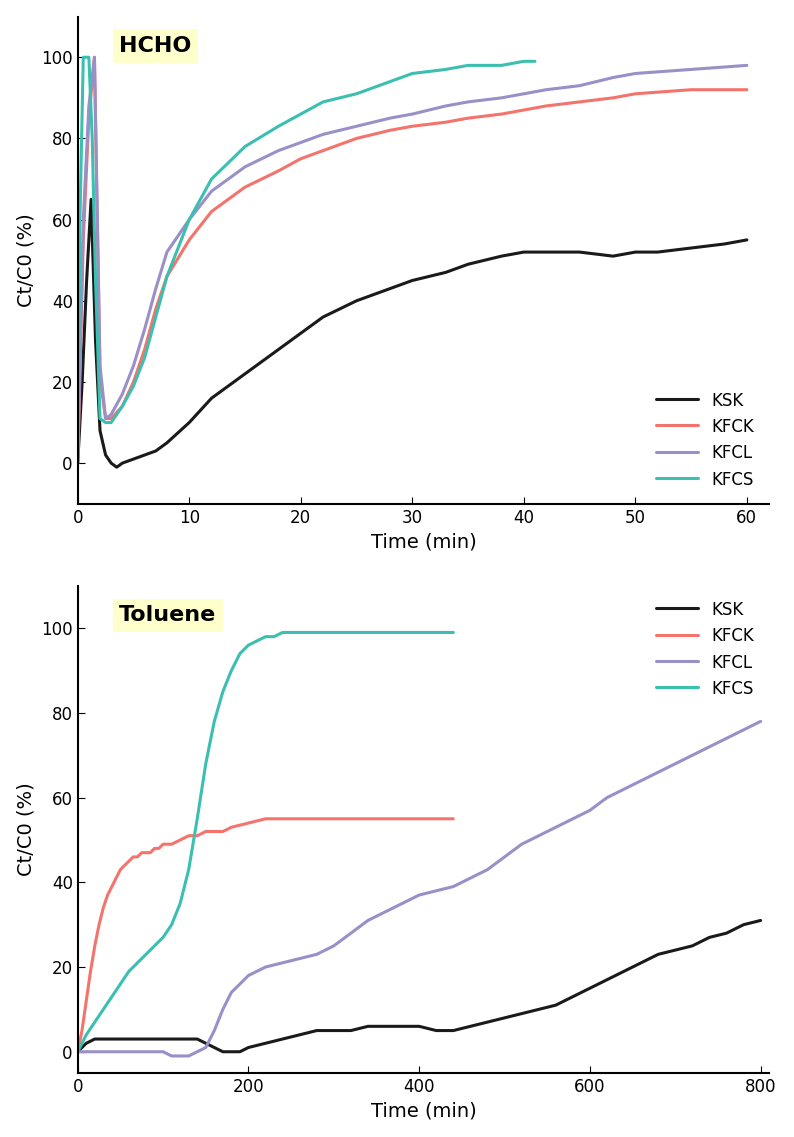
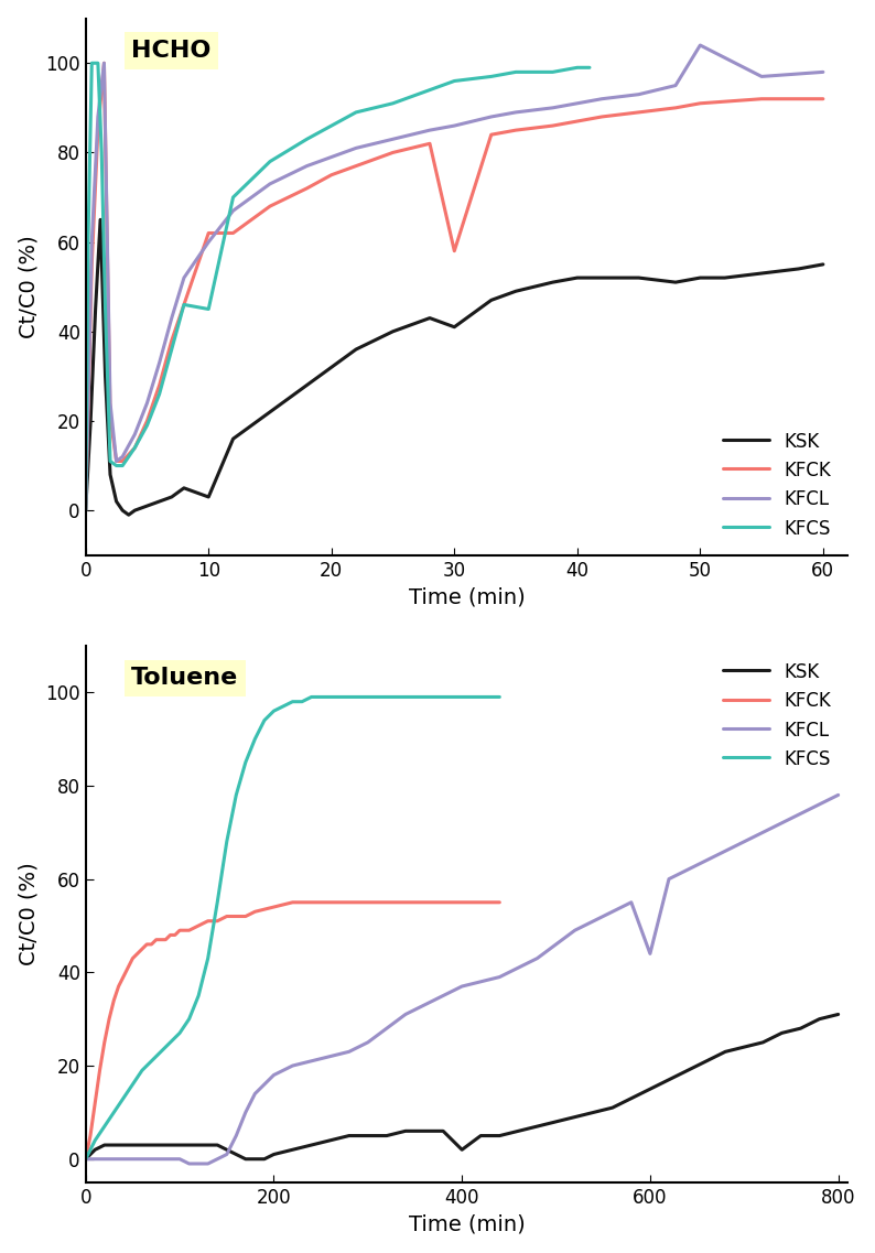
KSK/10: 10 -> 3
KFCK/10: 55 -> 62
KFCS/10: 60 -> 45
KSK/30: 45 -> 41
KFCK/30: 83 -> 58
KFCL/50: 96 -> 104
KSK/400: 6 -> 2
KFCL/600: 57 -> 44
